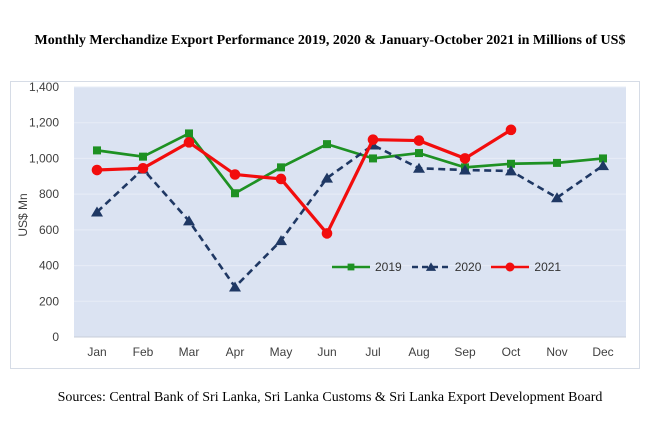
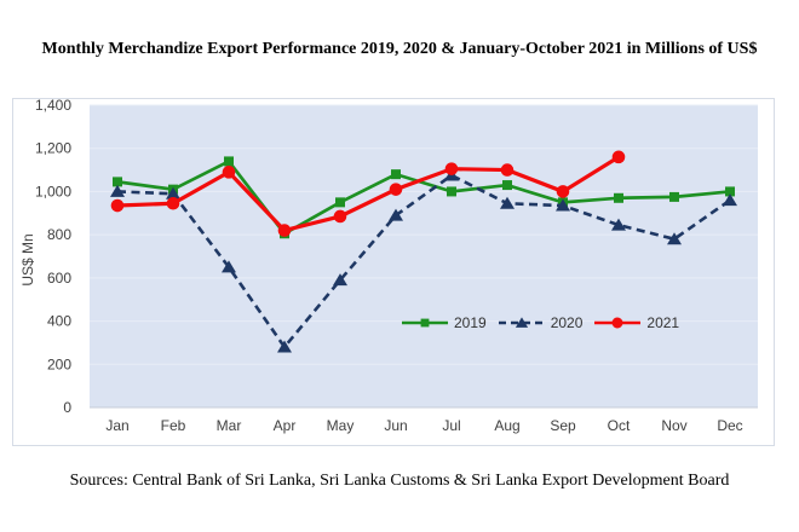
2020/Jan: 700 -> 1000
2020/Feb: 940 -> 990
2021/Apr: 910 -> 820
2020/May: 540 -> 590
2021/Jun: 580 -> 1010
2020/Oct: 930 -> 840
